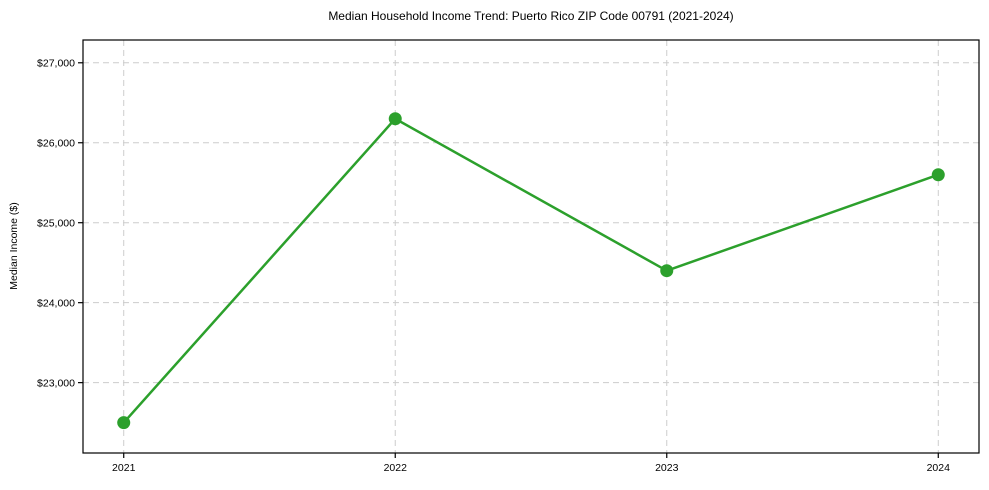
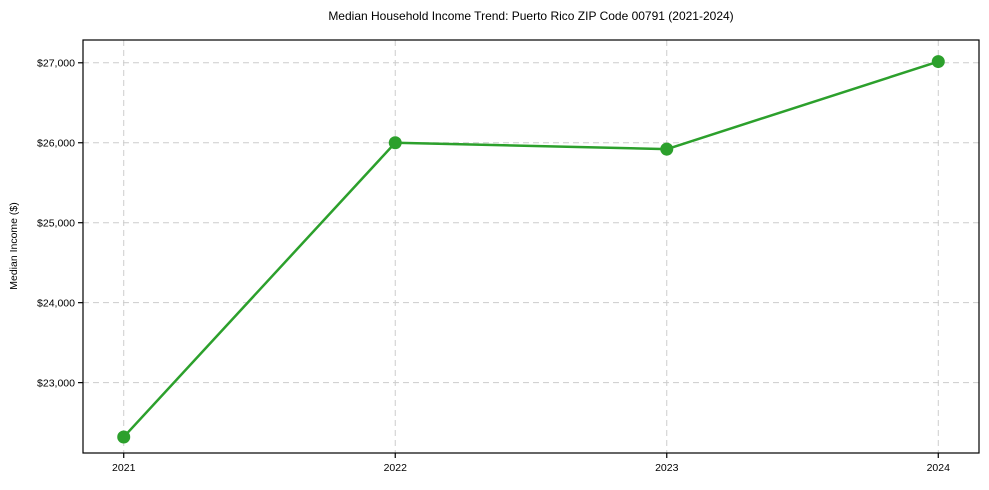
2021: $22500 -> $22300
2022: $26300 -> $26000
2023: $24400 -> $25900
2024: $25600 -> $27000
